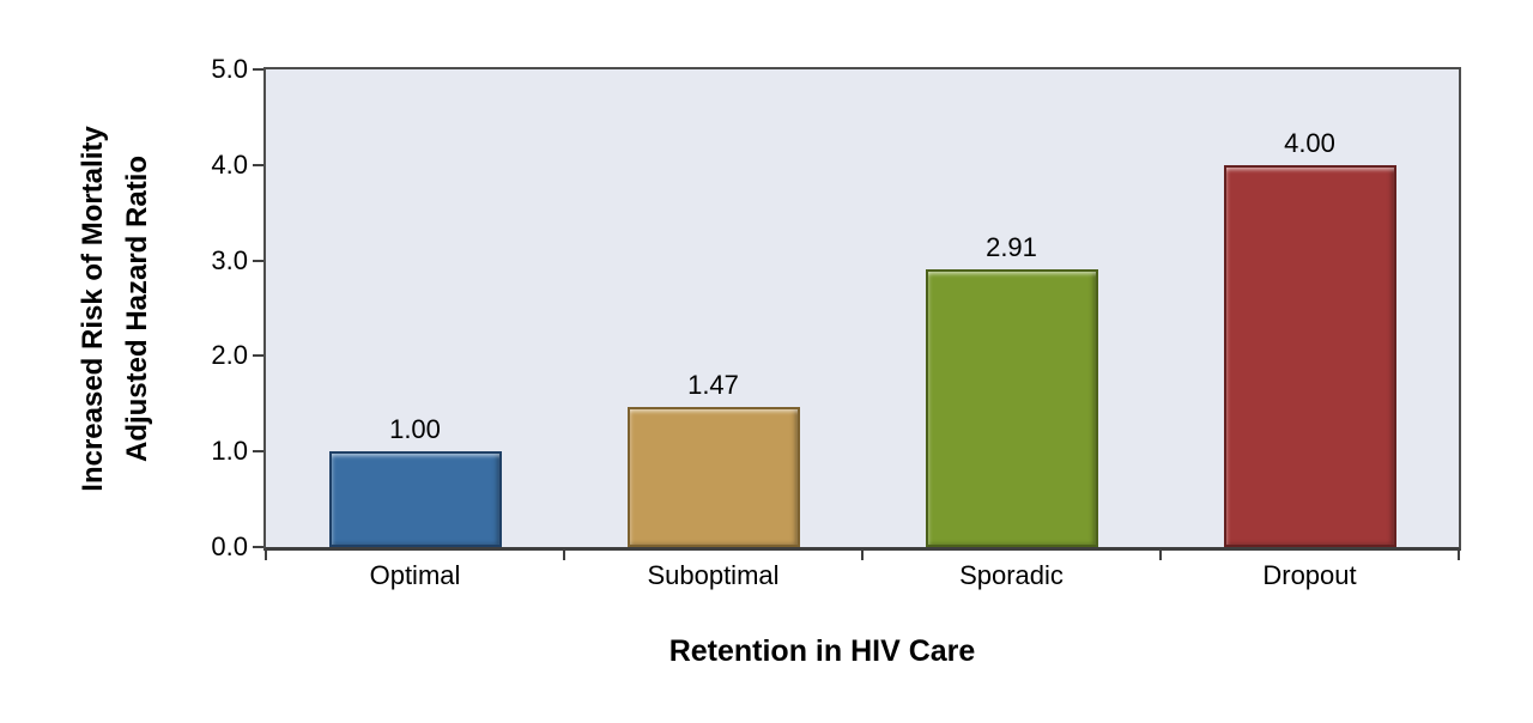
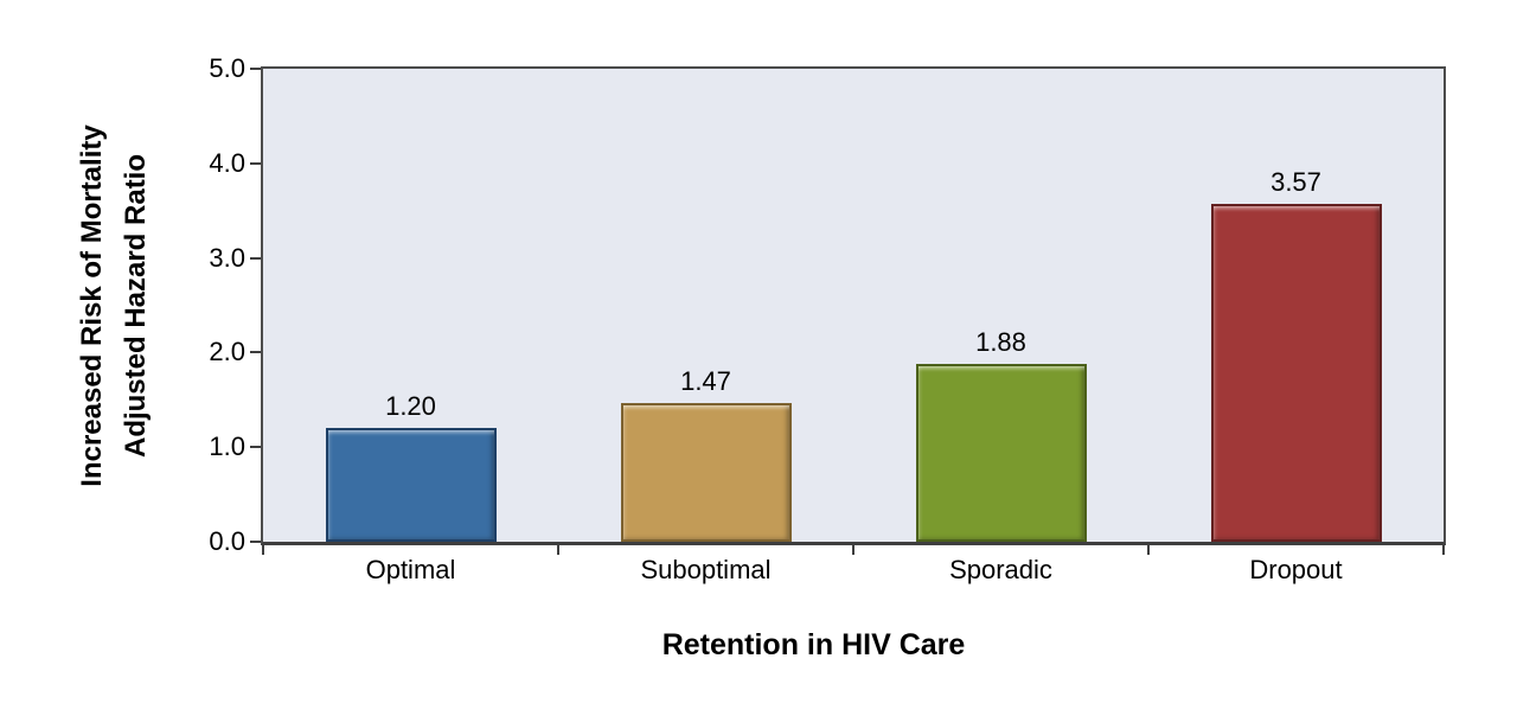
Optimal: 1.00 -> 1.20
Sporadic: 2.91 -> 1.88
Dropout: 4.00 -> 3.57
